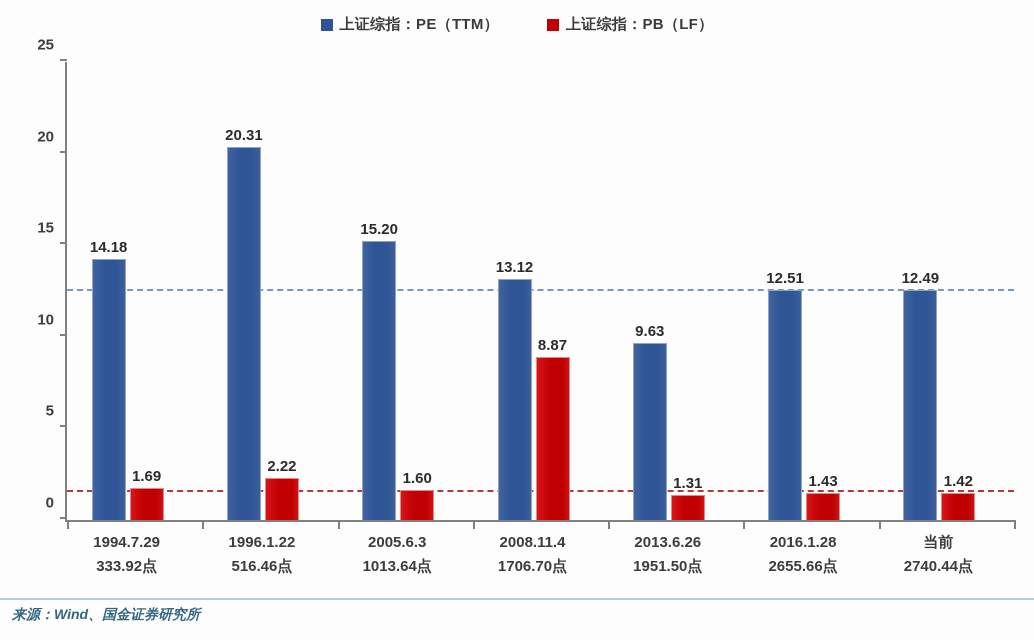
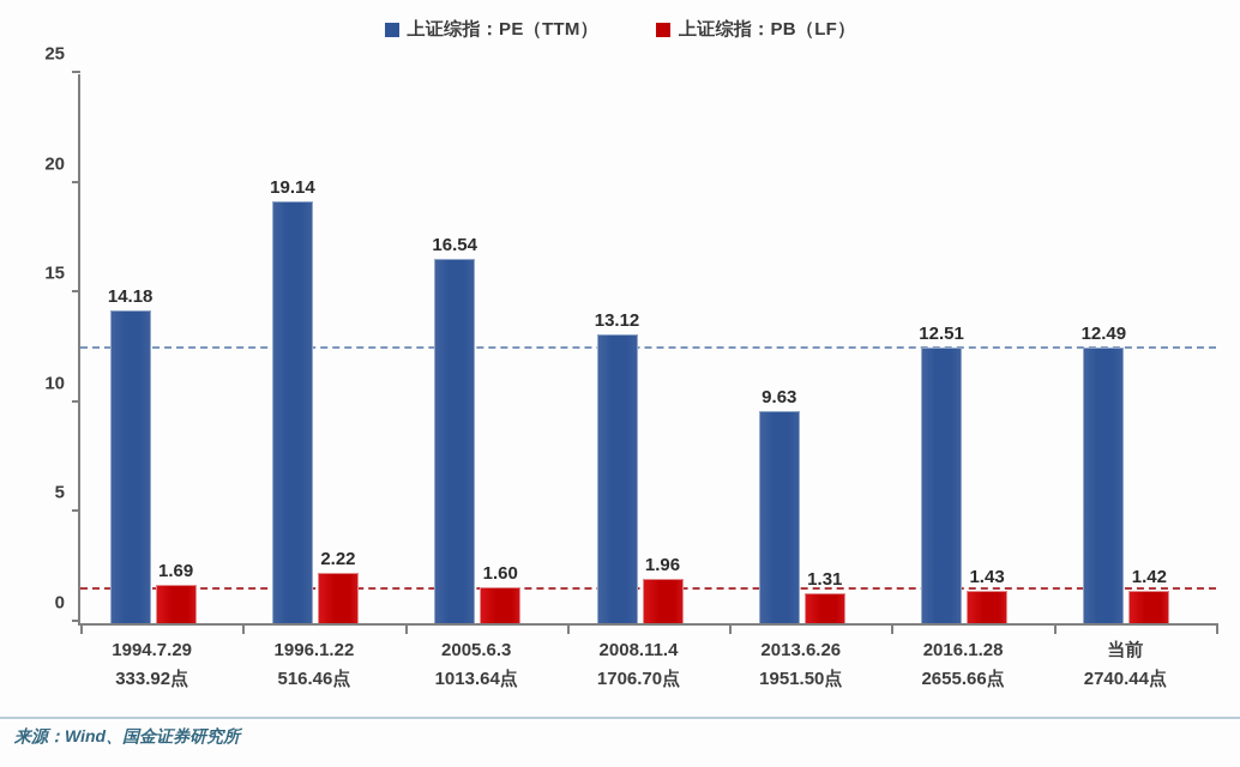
上证综指：PE（TTM）/1996.1.22 516.46点: 20.31 -> 19.14
上证综指：PE（TTM）/2005.6.3 1013.64点: 15.20 -> 16.54
上证综指：PB（LF）/2008.11.4 1706.70点: 8.87 -> 1.96
